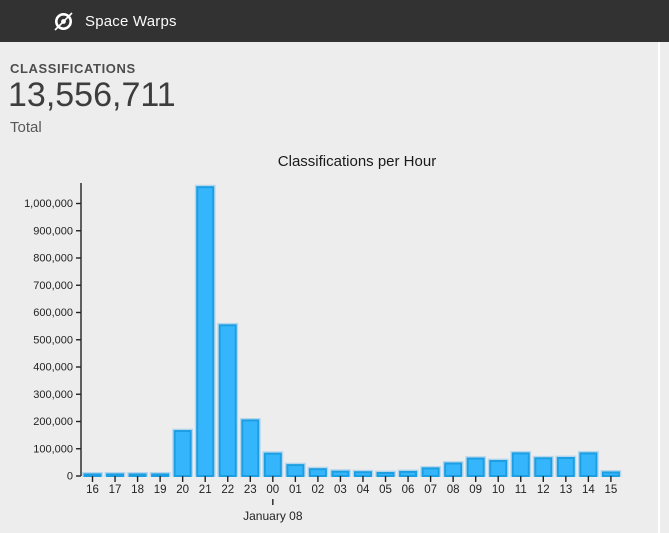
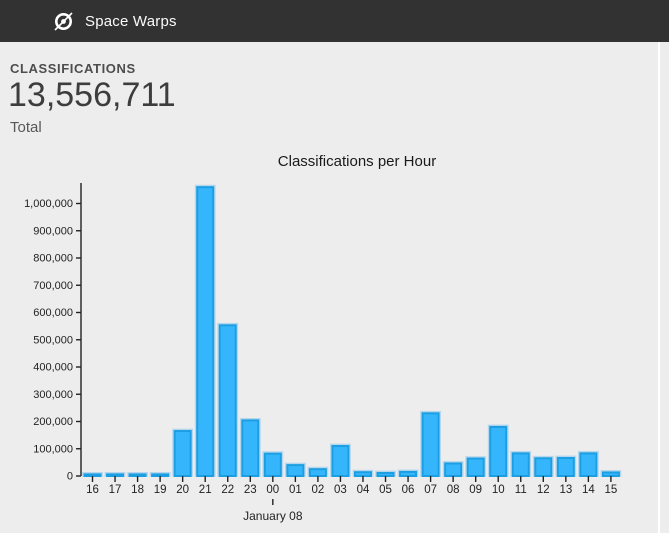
03: 20000 -> 110000
07: 30000 -> 230000
10: 60000 -> 180000
